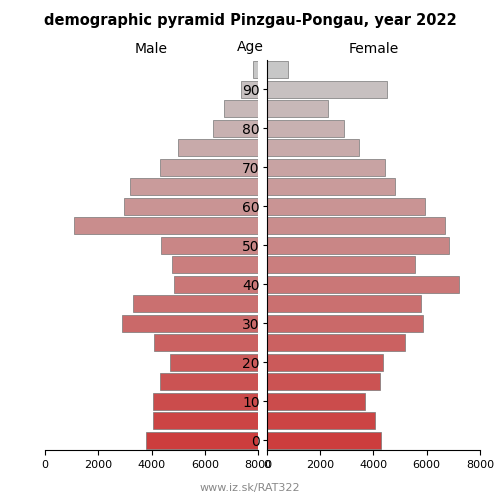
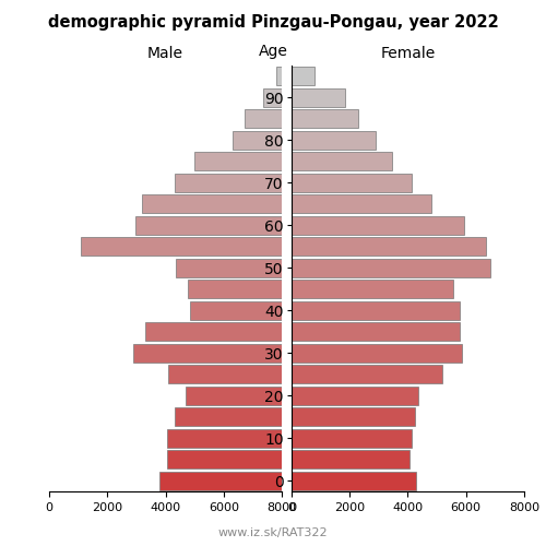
Female/90: 4500 -> 1850
Female/70: 4450 -> 4150
Female/40: 7200 -> 5800
Female/10: 3700 -> 4150
